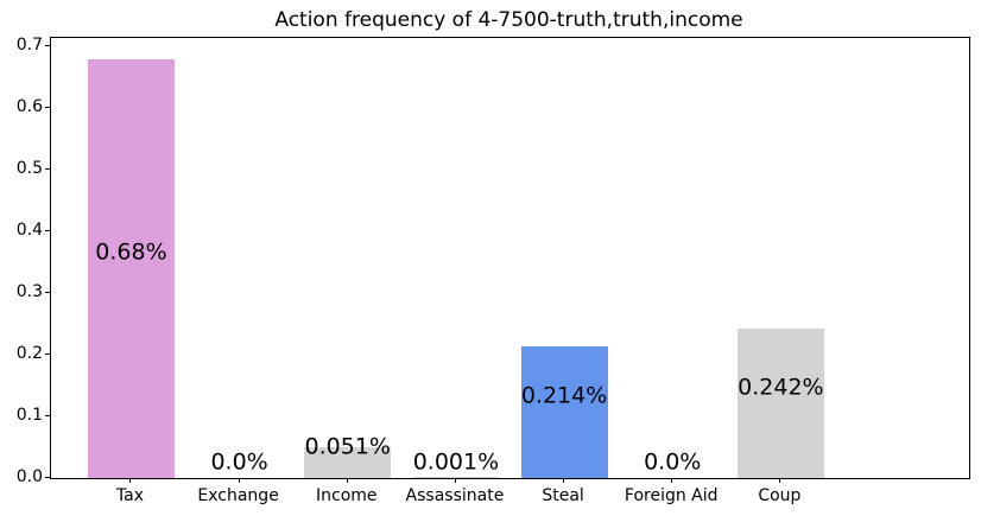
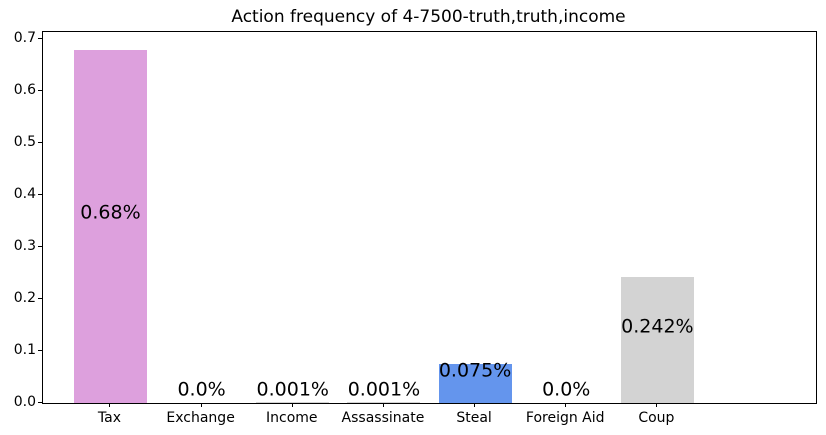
Income: 0.051% -> 0.001%
Steal: 0.214% -> 0.075%
